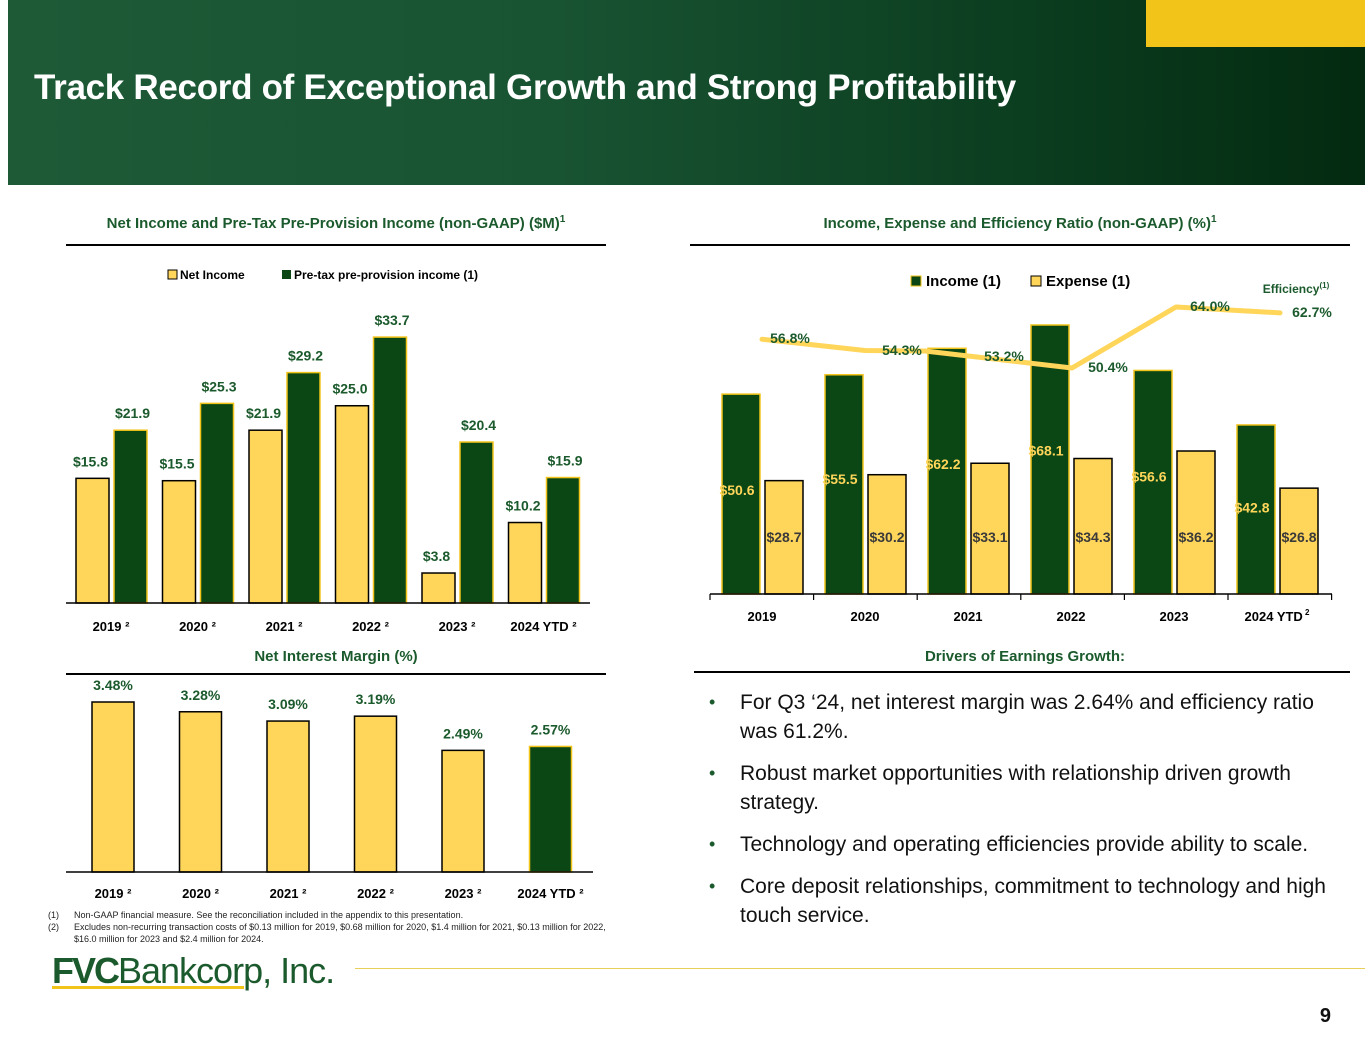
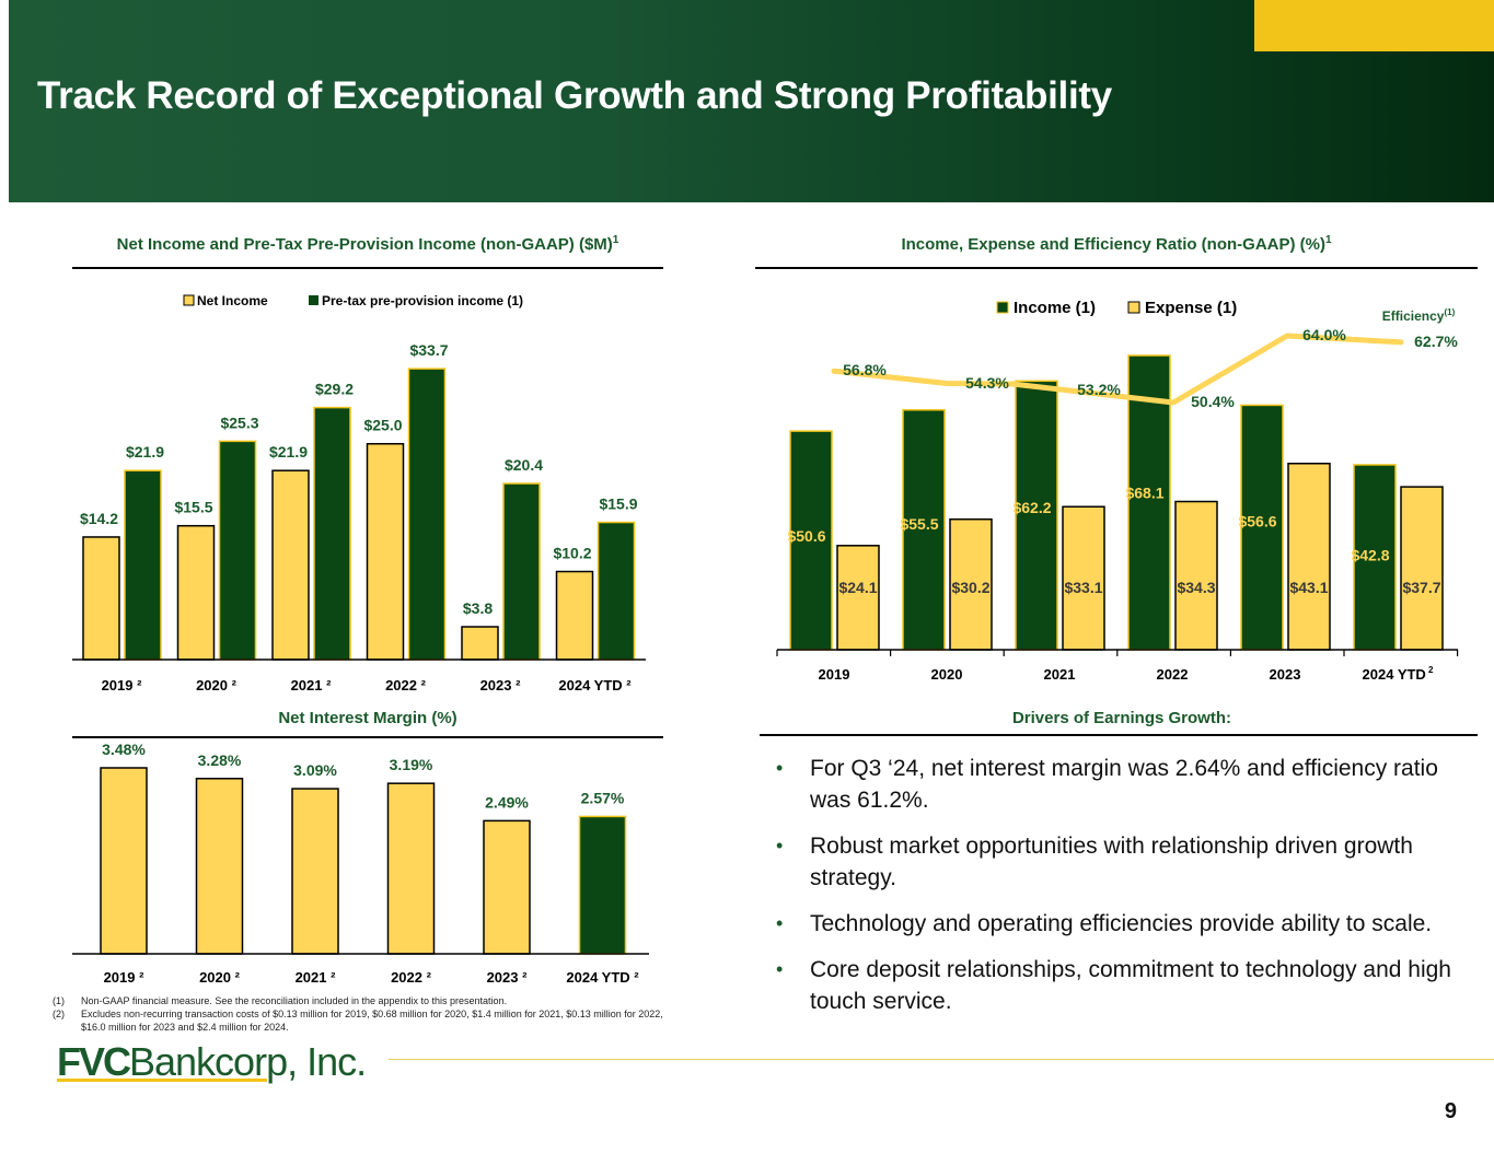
Net Income and Pre-Tax Pre-Provision Income (non-GAAP) ($M)/Net Income/2019 ²: $15.8 -> $14.2
Income, Expense and Efficiency Ratio (non-GAAP) (%)/Expense (1)/2019: $28.7 -> $24.1
Income, Expense and Efficiency Ratio (non-GAAP) (%)/Expense (1)/2023: $36.2 -> $43.1
Income, Expense and Efficiency Ratio (non-GAAP) (%)/Expense (1)/2024 YTD: $26.8 -> $37.7
